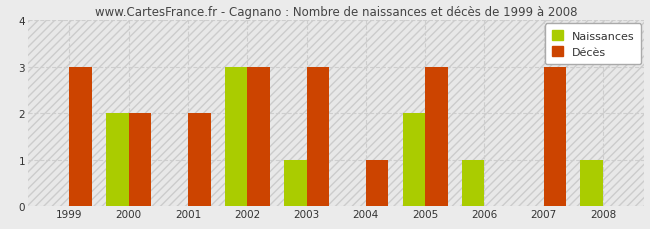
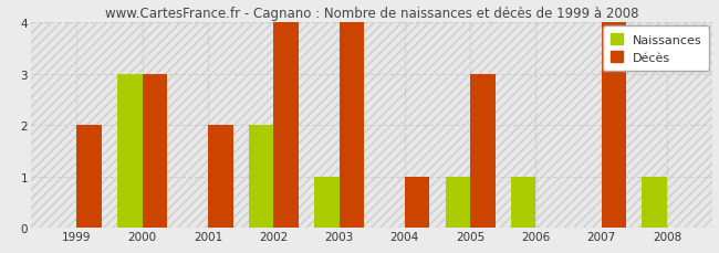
Décès/1999: 3 -> 2
Naissances/2000: 2 -> 3
Décès/2000: 2 -> 3
Naissances/2002: 3 -> 2
Décès/2002: 3 -> 4
Décès/2003: 3 -> 4
Naissances/2005: 2 -> 1
Décès/2007: 3 -> 4
